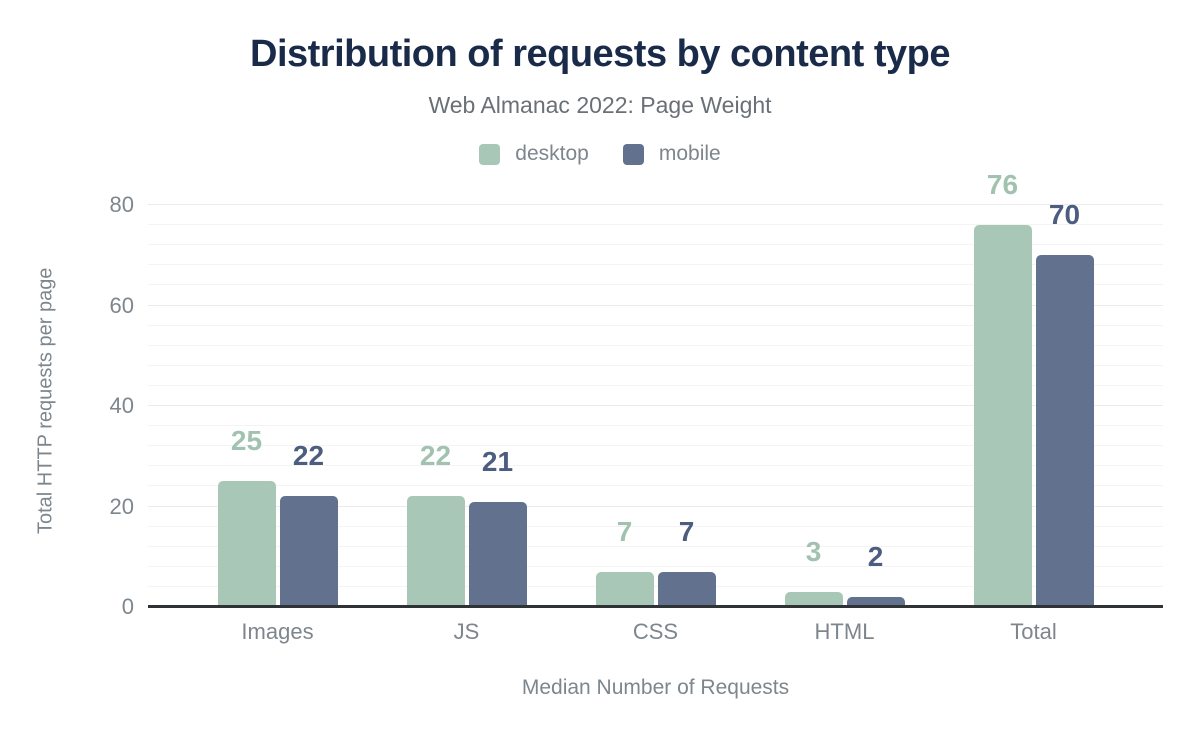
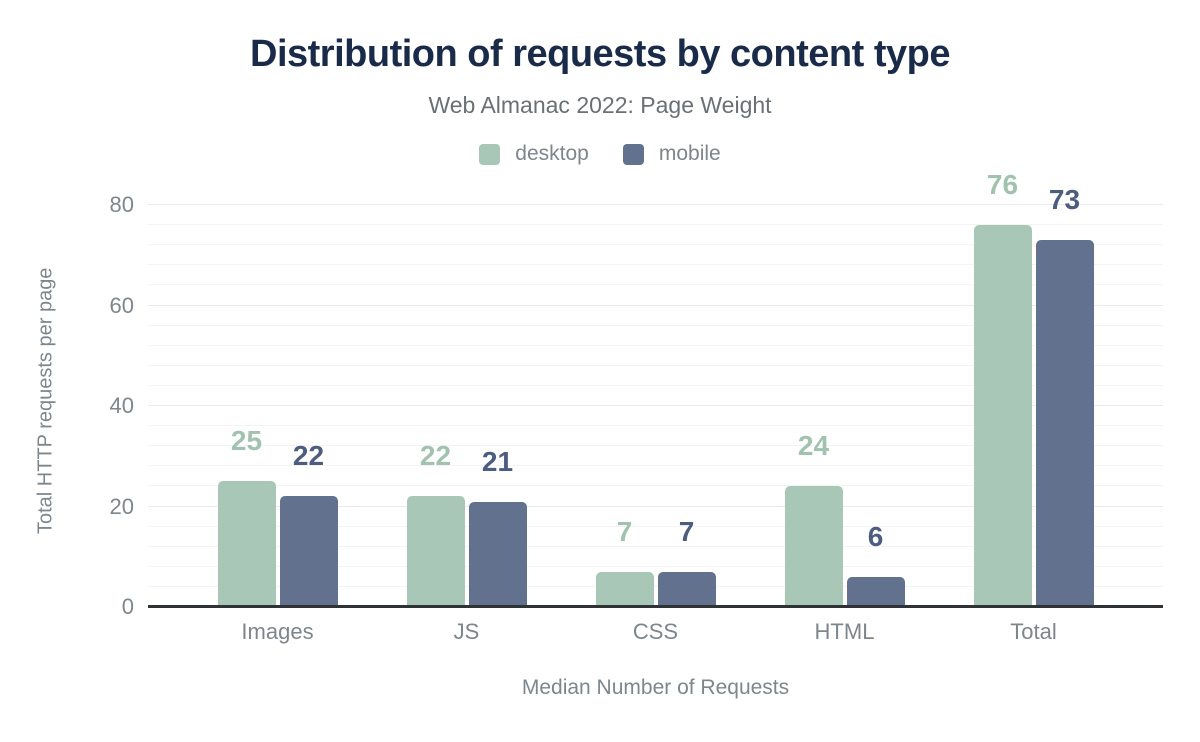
desktop/HTML: 3 -> 24
mobile/HTML: 2 -> 6
mobile/Total: 70 -> 73
